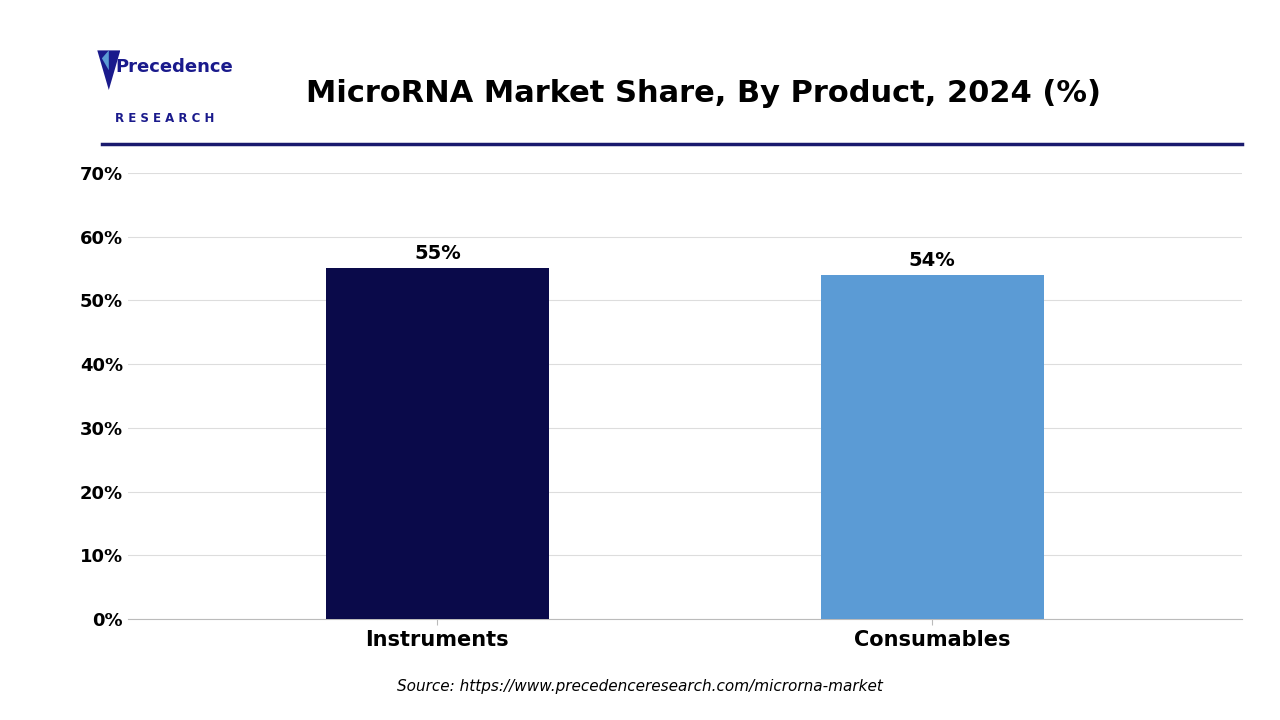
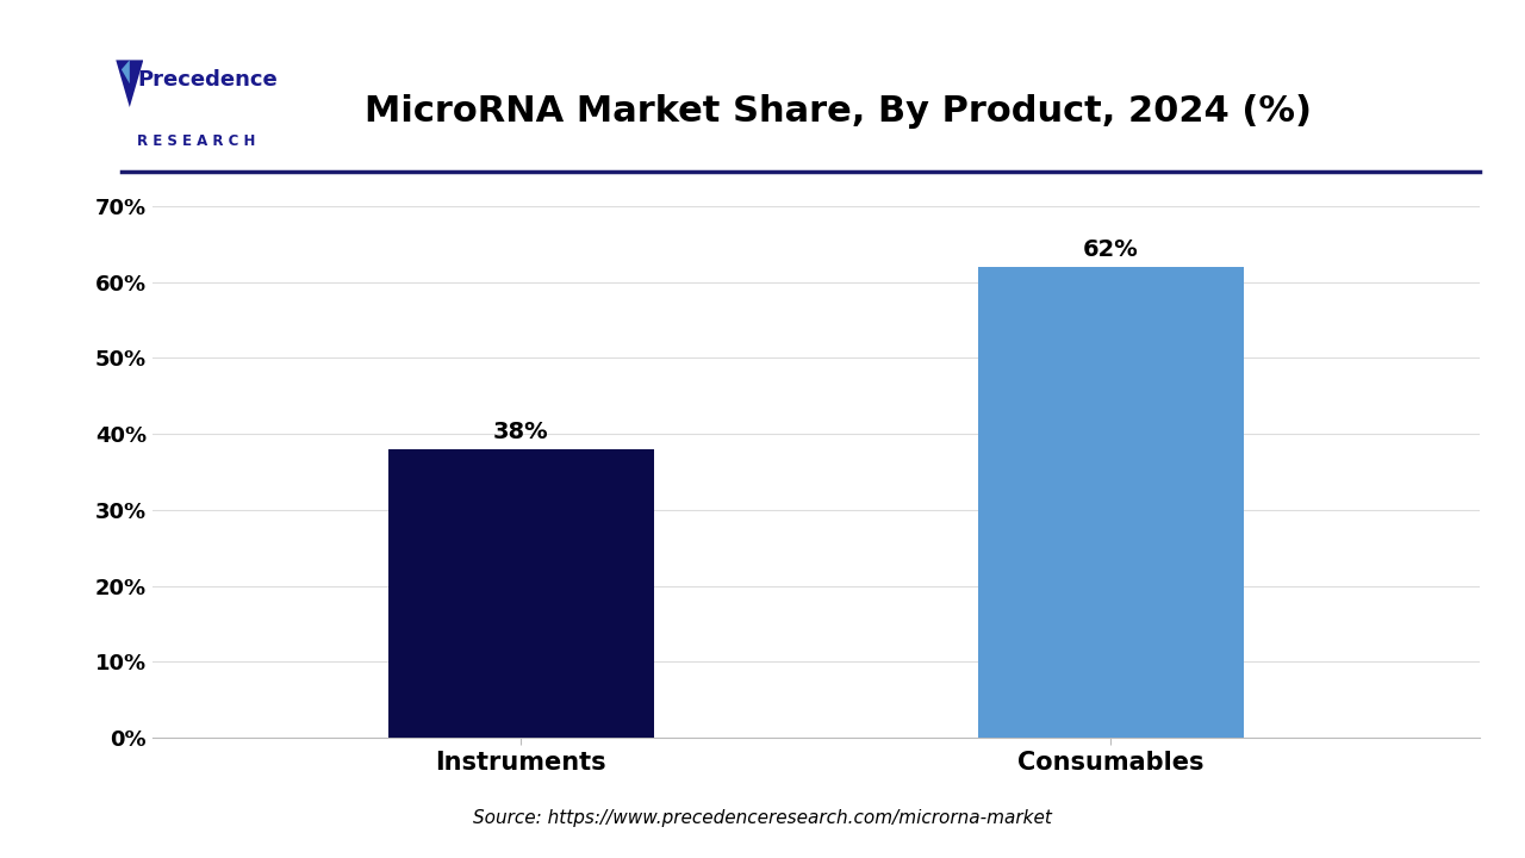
Instruments: 55% -> 38%
Consumables: 54% -> 62%
